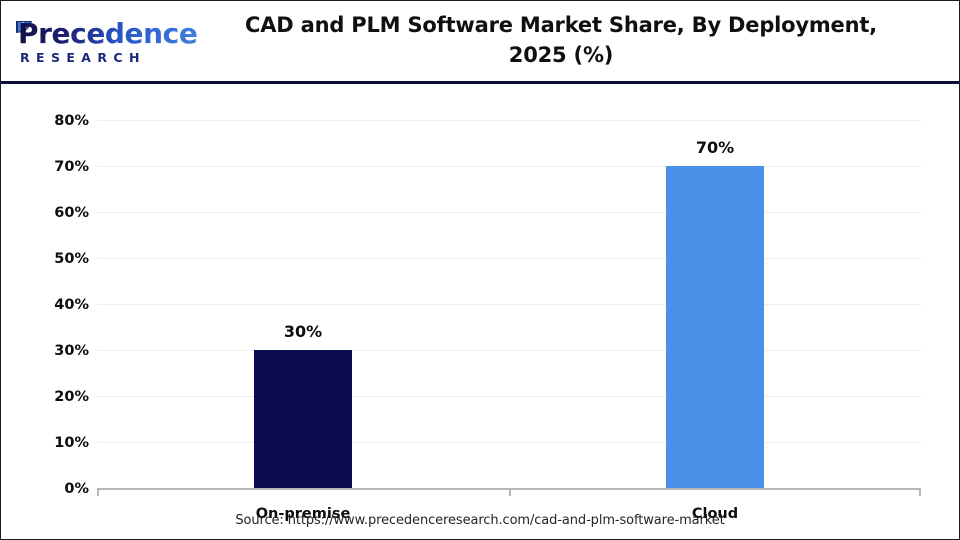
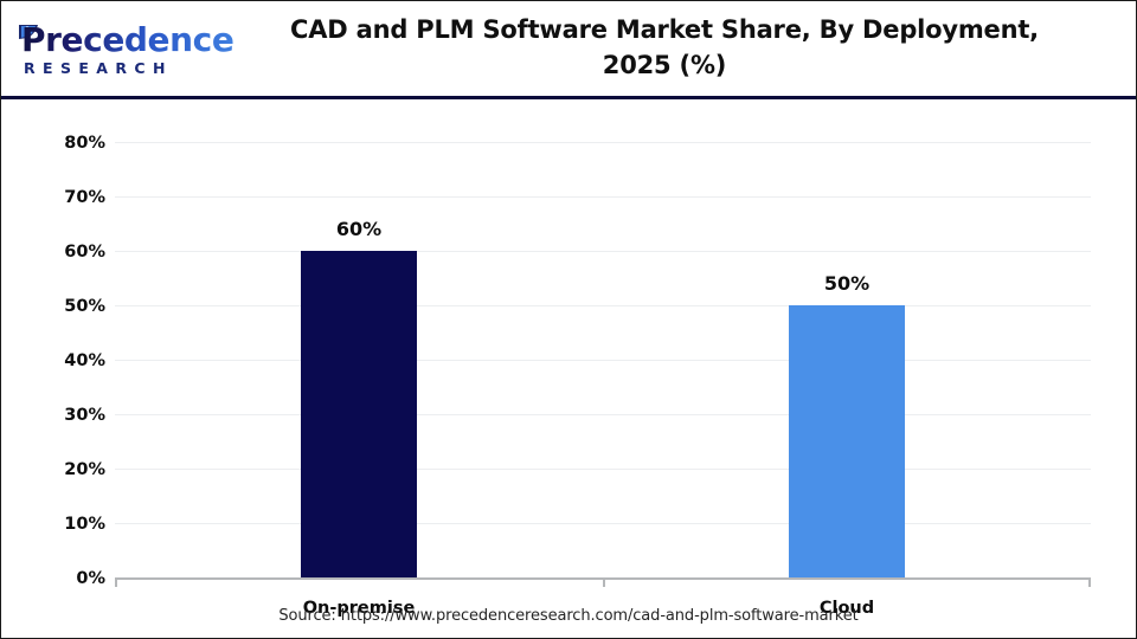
On-premise: 30% -> 60%
Cloud: 70% -> 50%
